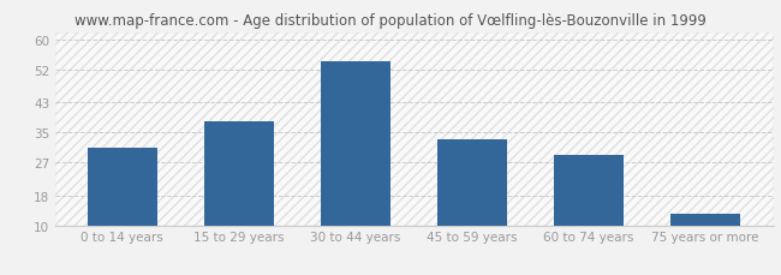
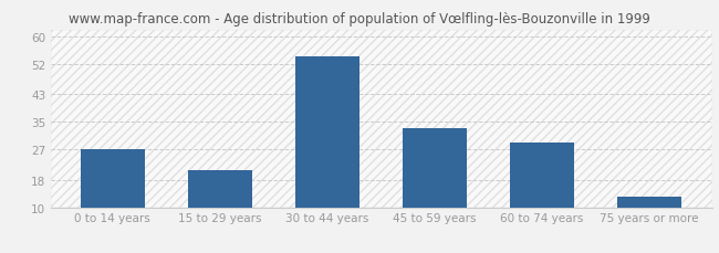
0 to 14 years: 31 -> 27
15 to 29 years: 38 -> 21
